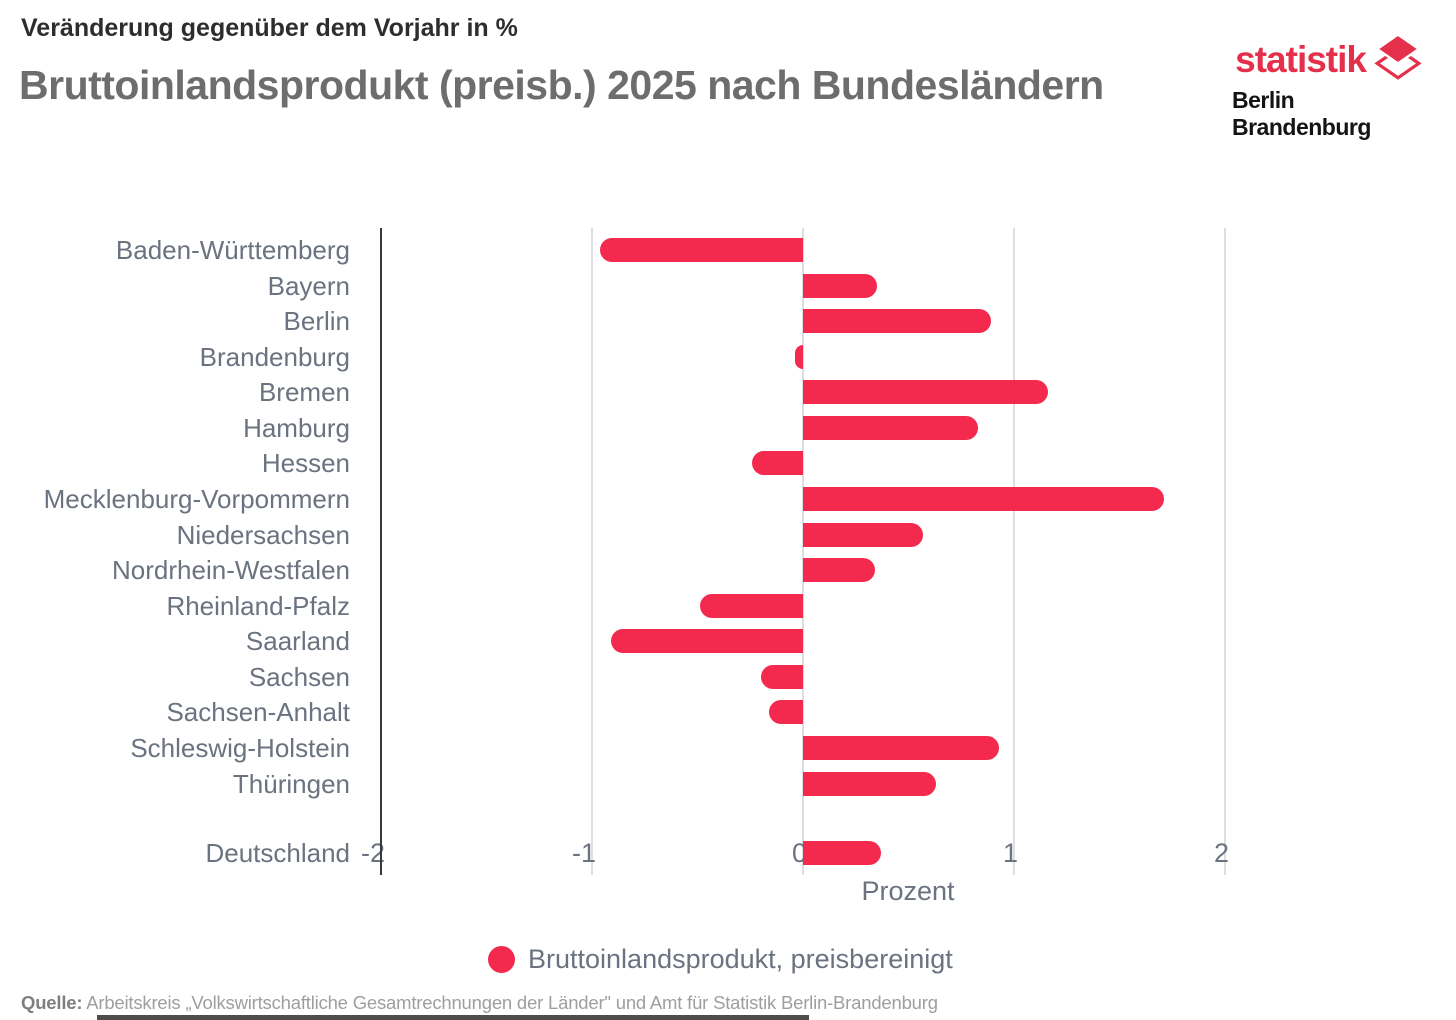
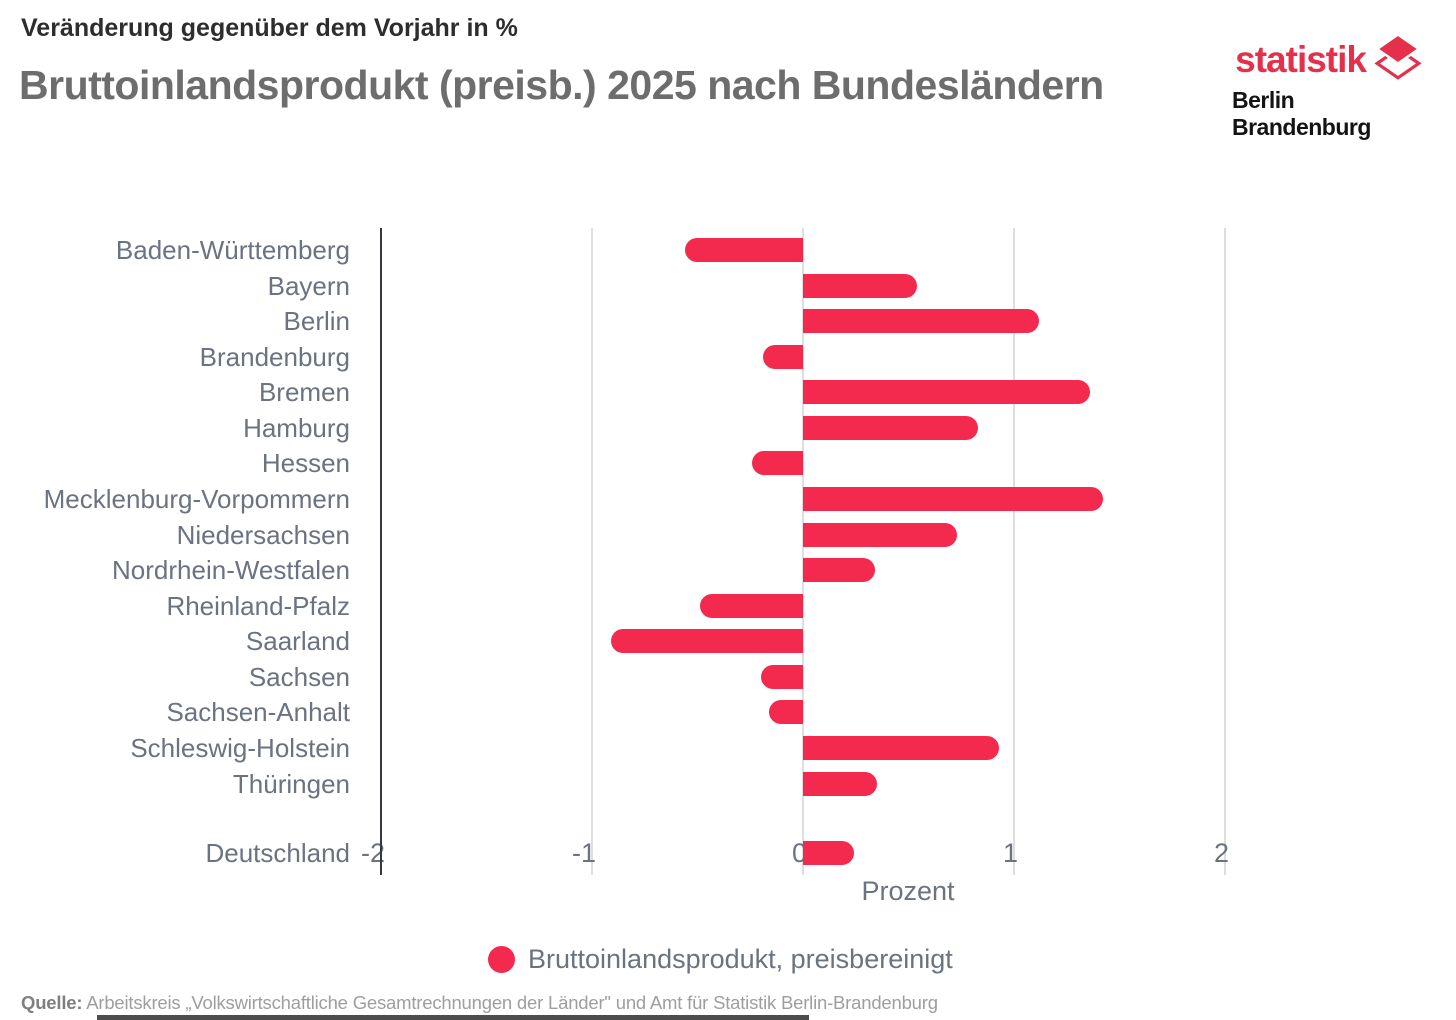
Baden-Württemberg: -0.96 -> -0.56
Bayern: 0.35 -> 0.54
Berlin: 0.89 -> 1.12
Brandenburg: -0.04 -> -0.19
Bremen: 1.16 -> 1.36
Mecklenburg-Vorpommern: 1.71 -> 1.42
Niedersachsen: 0.57 -> 0.73
Thüringen: 0.63 -> 0.35
Deutschland: 0.37 -> 0.24
